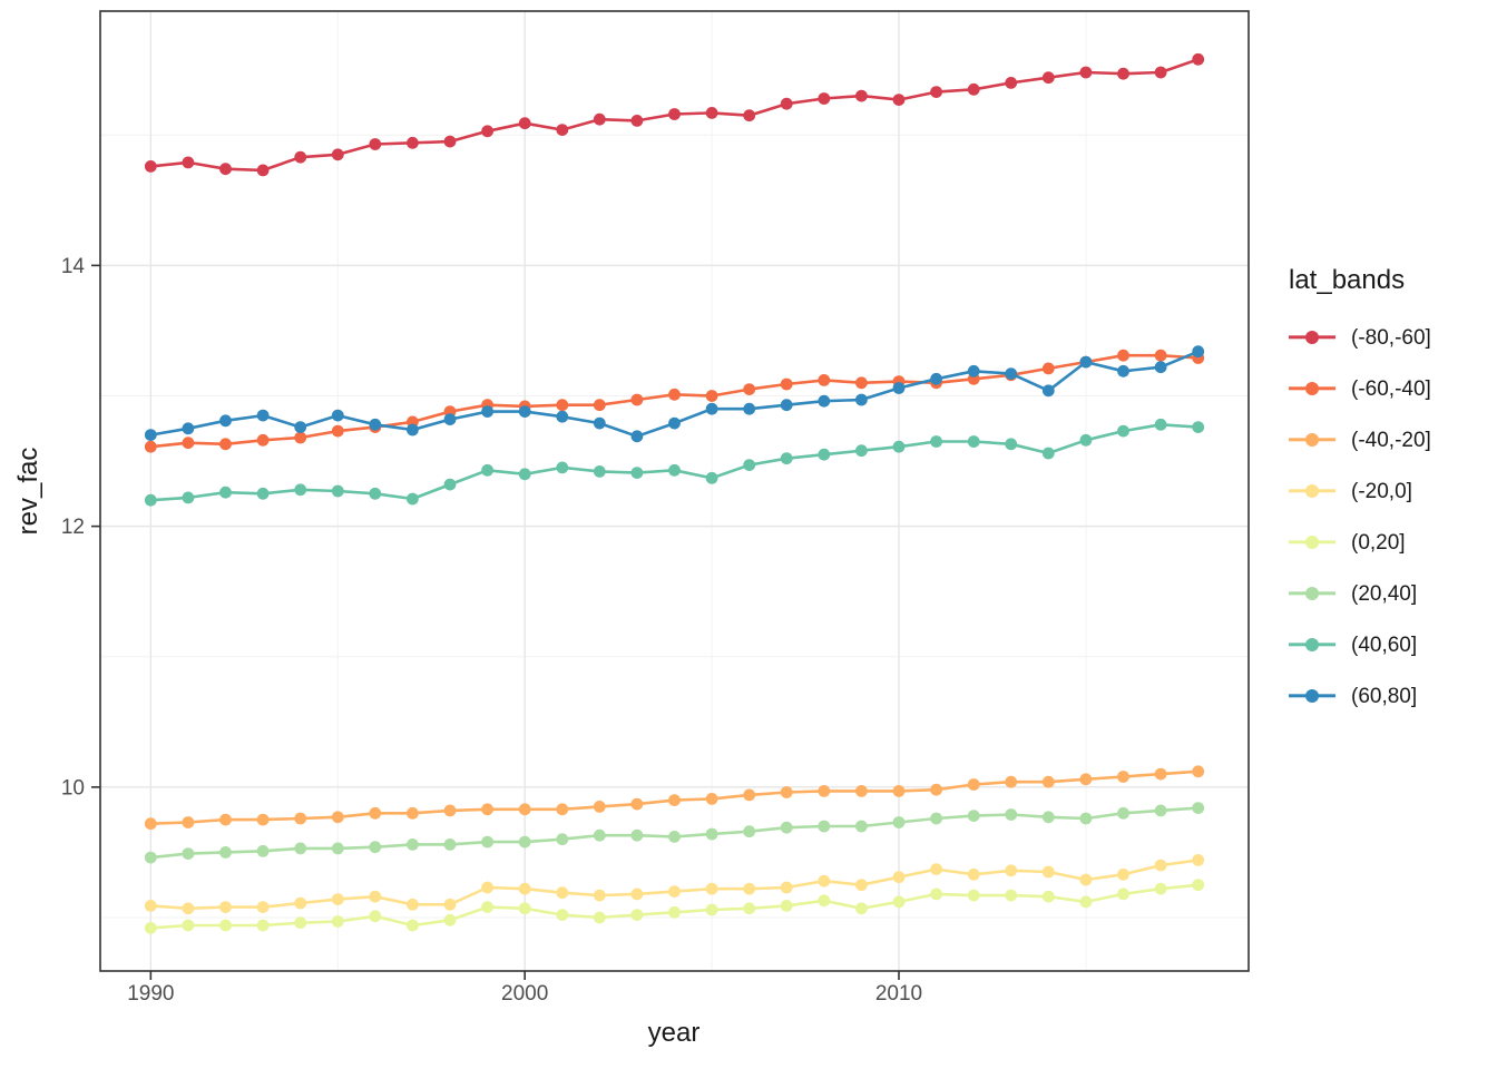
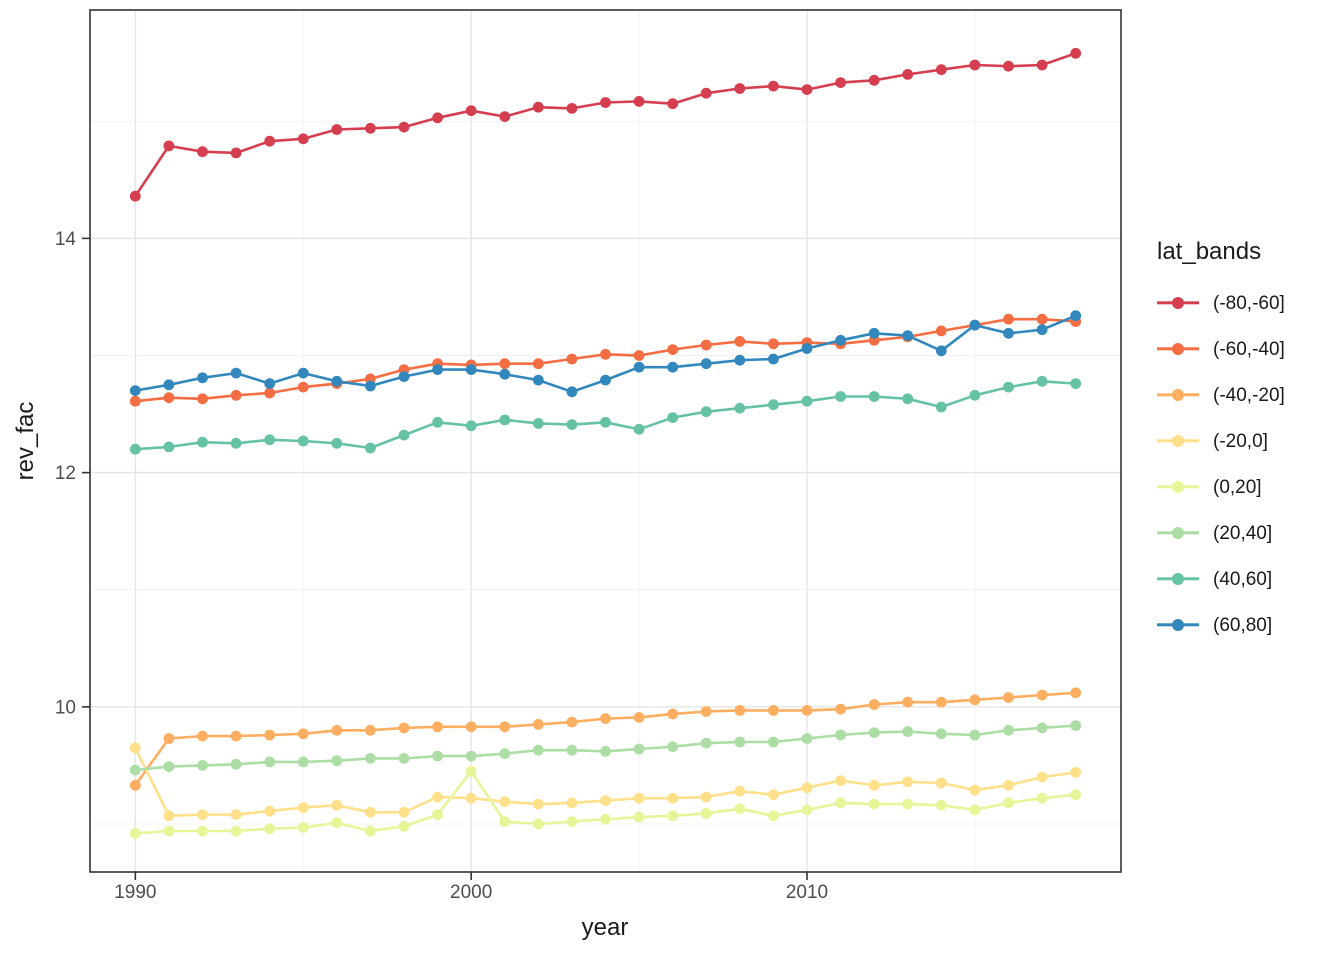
(-80,-60]/1990: 14.76 -> 14.36
(-40,-20]/1990: 9.72 -> 9.33
(-20,0]/1990: 9.09 -> 9.65
(0,20]/2000: 9.07 -> 9.45
